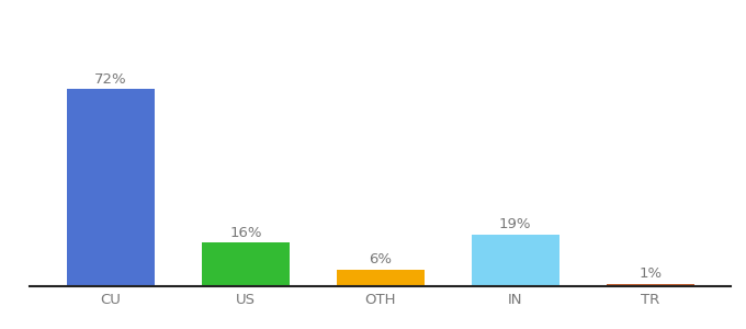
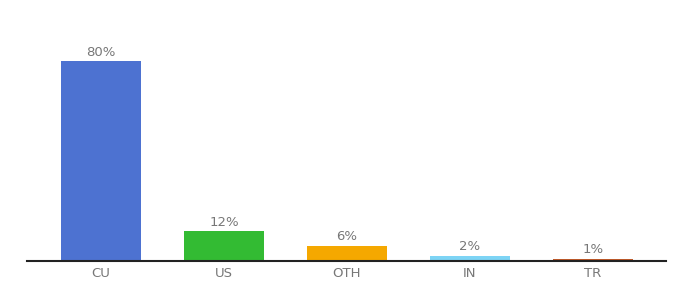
CU: 72% -> 80%
US: 16% -> 12%
IN: 19% -> 2%
